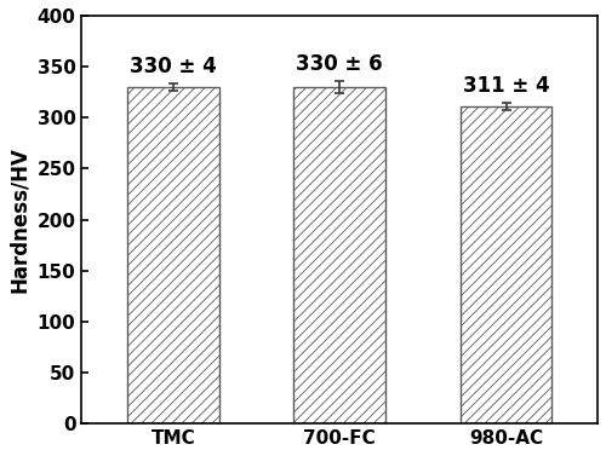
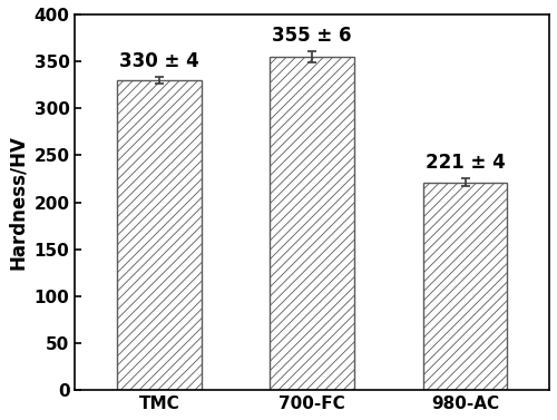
700-FC: 330 -> 355
980-AC: 311 -> 221
